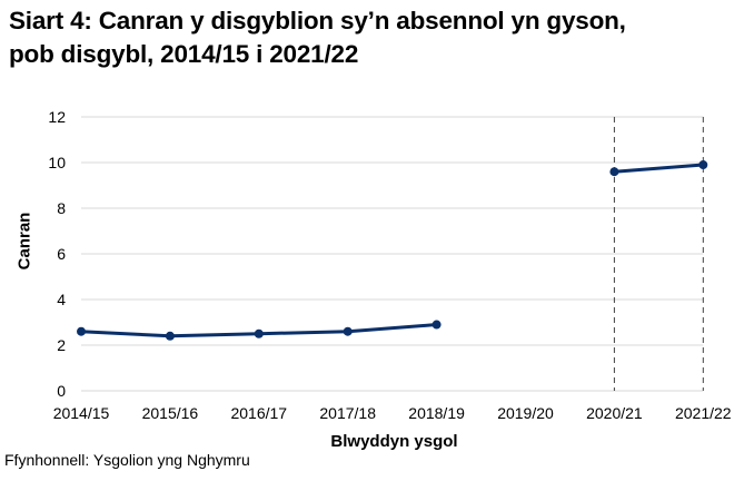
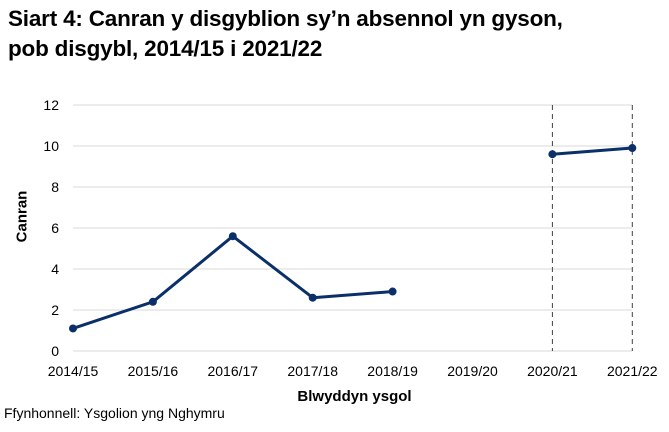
2014/15: 2.6 -> 1.1
2016/17: 2.5 -> 5.6
